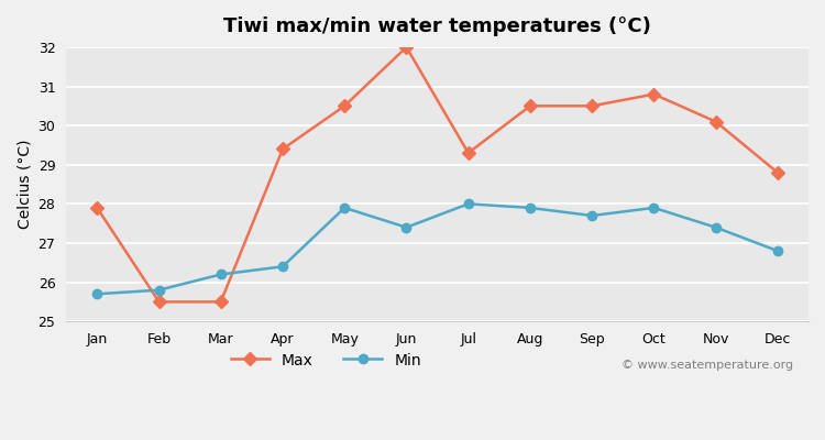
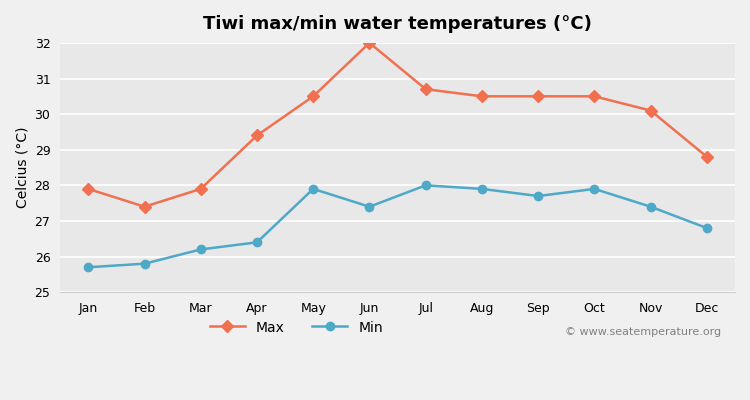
Max/Feb: 25.5 -> 27.4
Max/Mar: 25.5 -> 27.9
Max/Jul: 29.3 -> 30.7
Max/Oct: 30.8 -> 30.5
